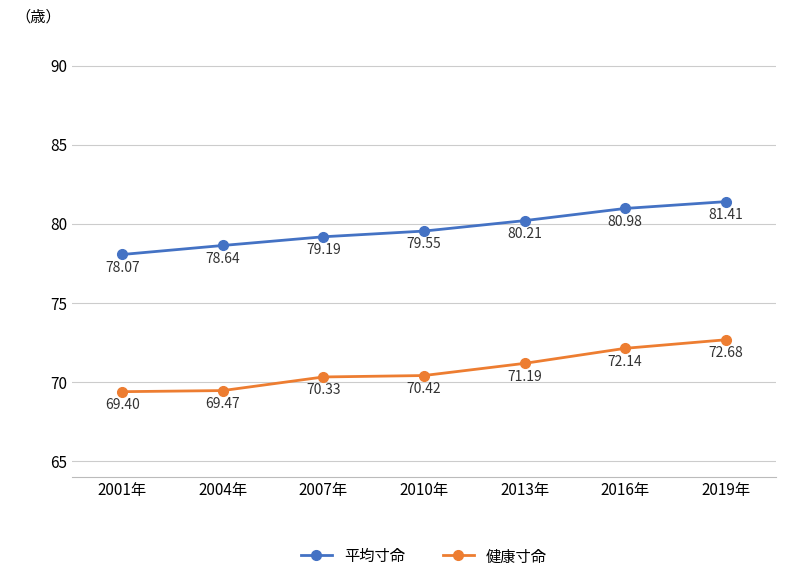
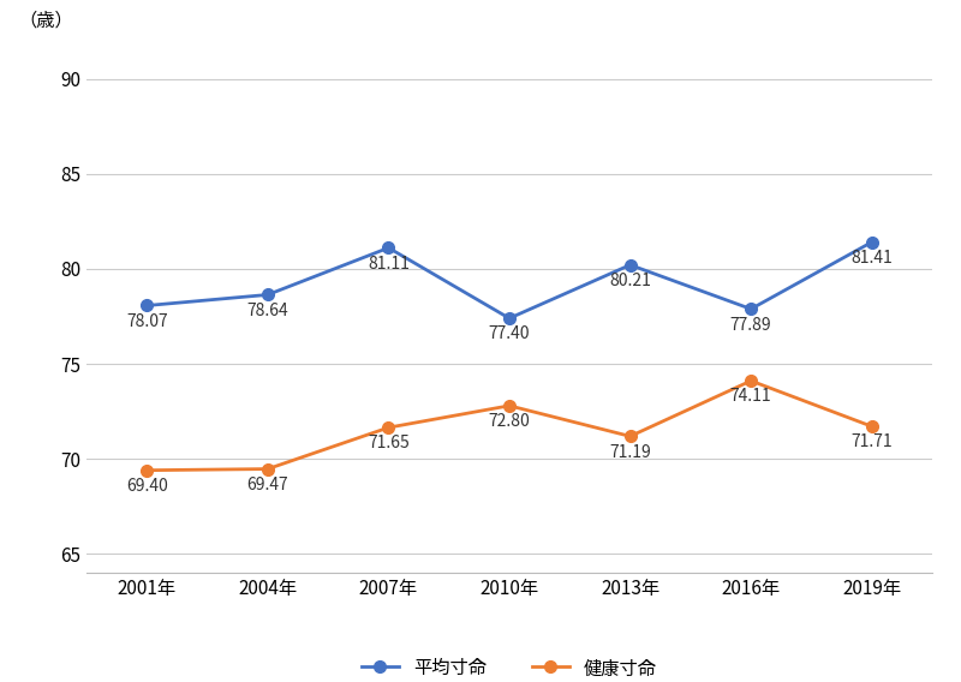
平均寸命/2007年: 79.19 -> 81.11
健康寸命/2007年: 70.33 -> 71.65
平均寸命/2010年: 79.55 -> 77.40
健康寸命/2010年: 70.42 -> 72.80
平均寸命/2016年: 80.98 -> 77.89
健康寸命/2016年: 72.14 -> 74.11
健康寸命/2019年: 72.68 -> 71.71
